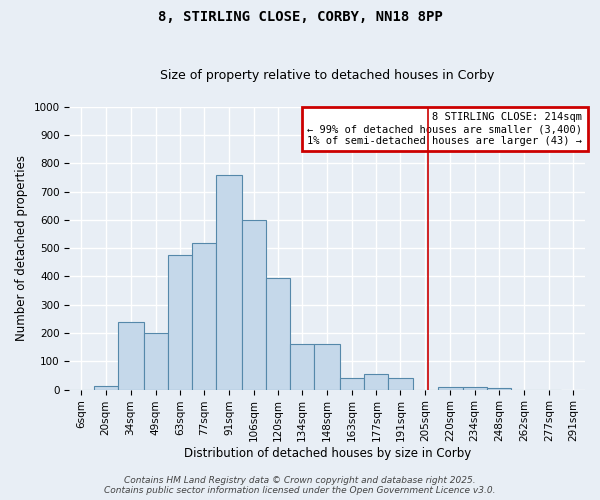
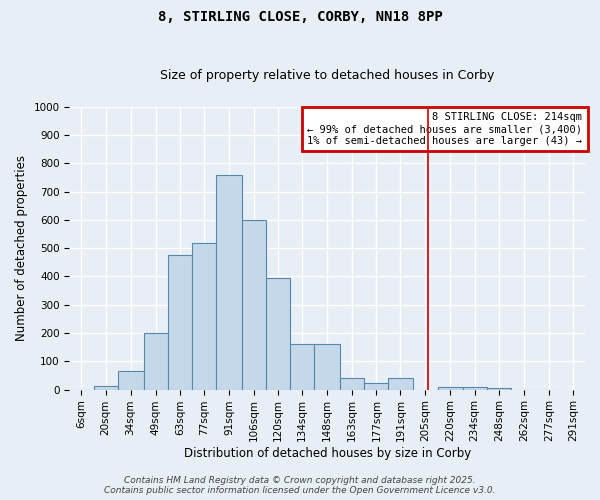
34sqm: 240 -> 65
177sqm: 55 -> 25
